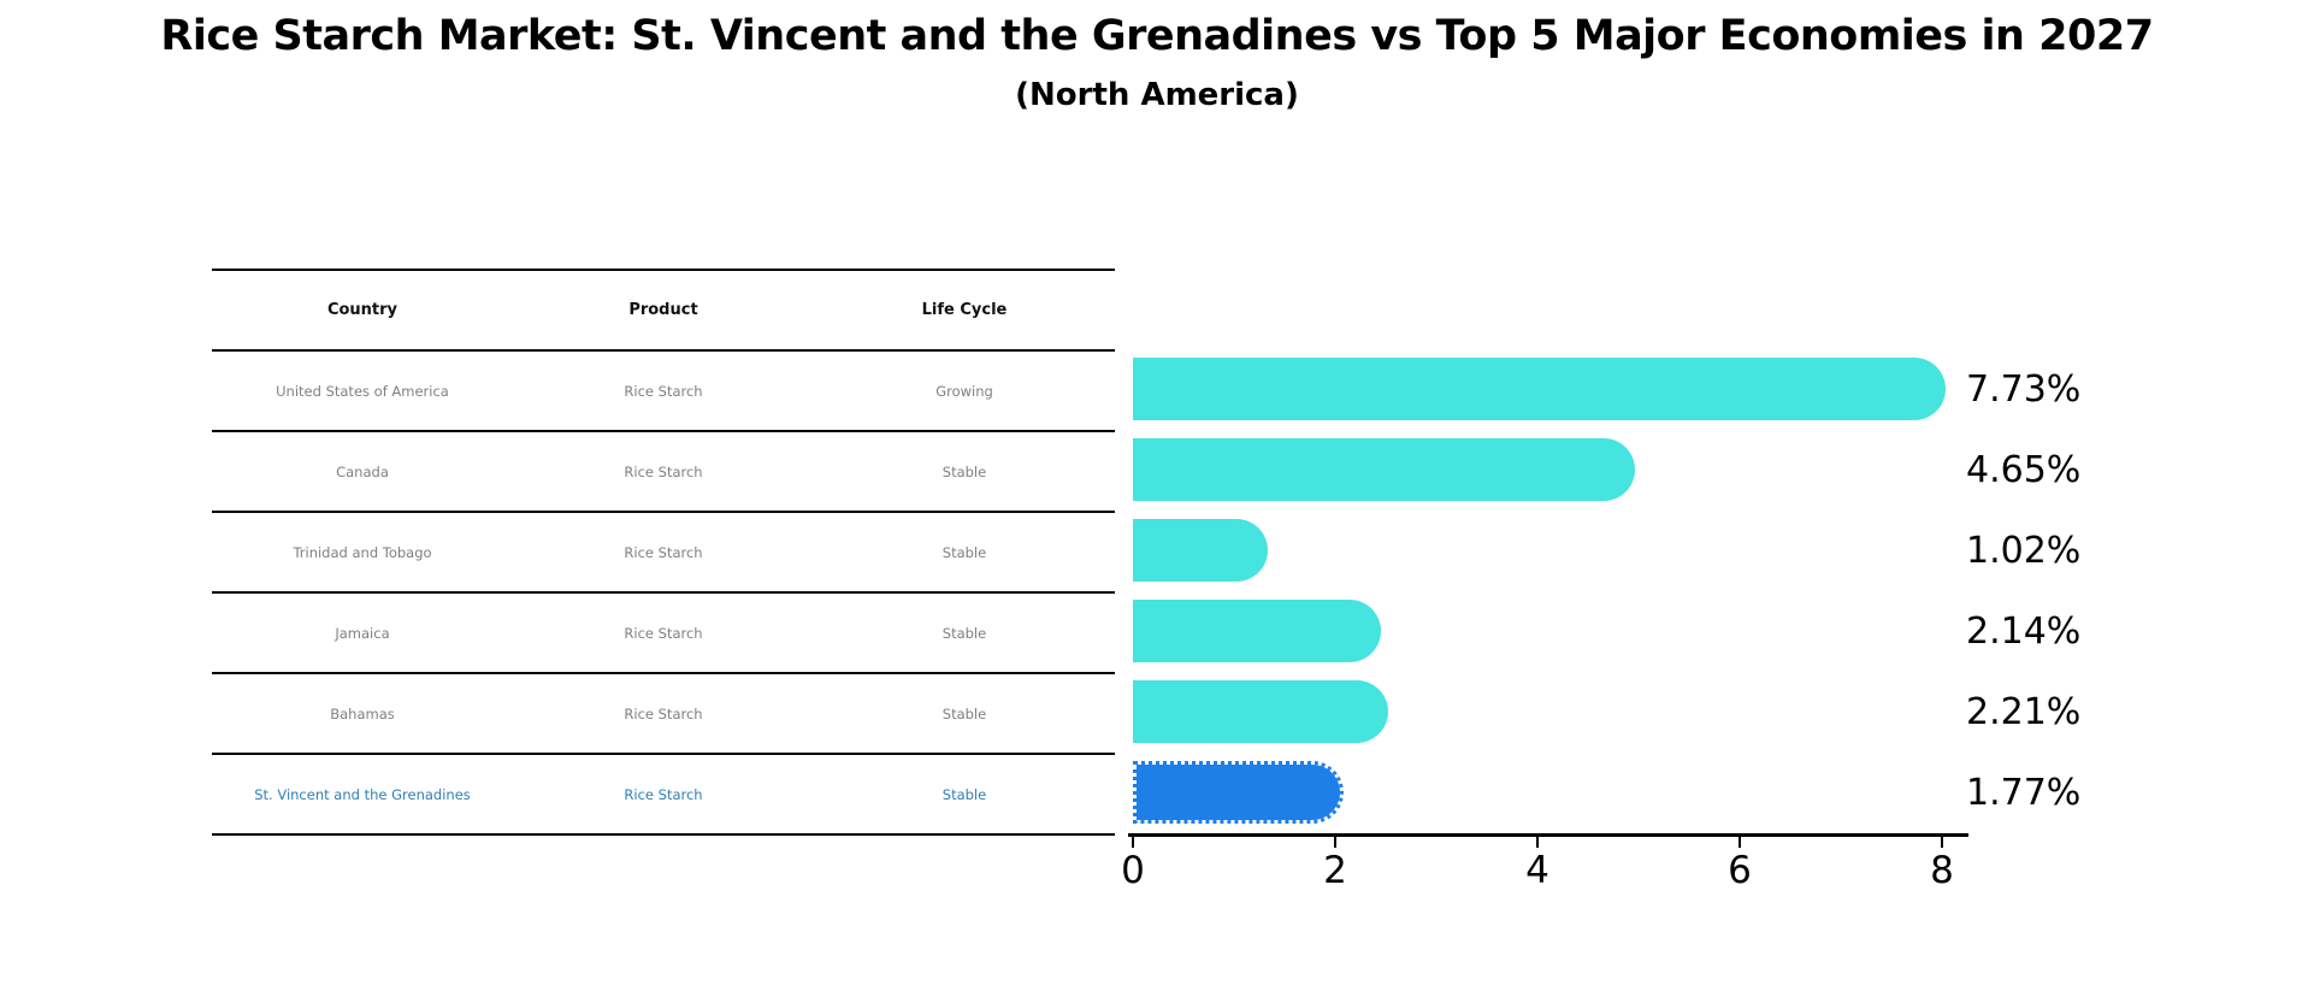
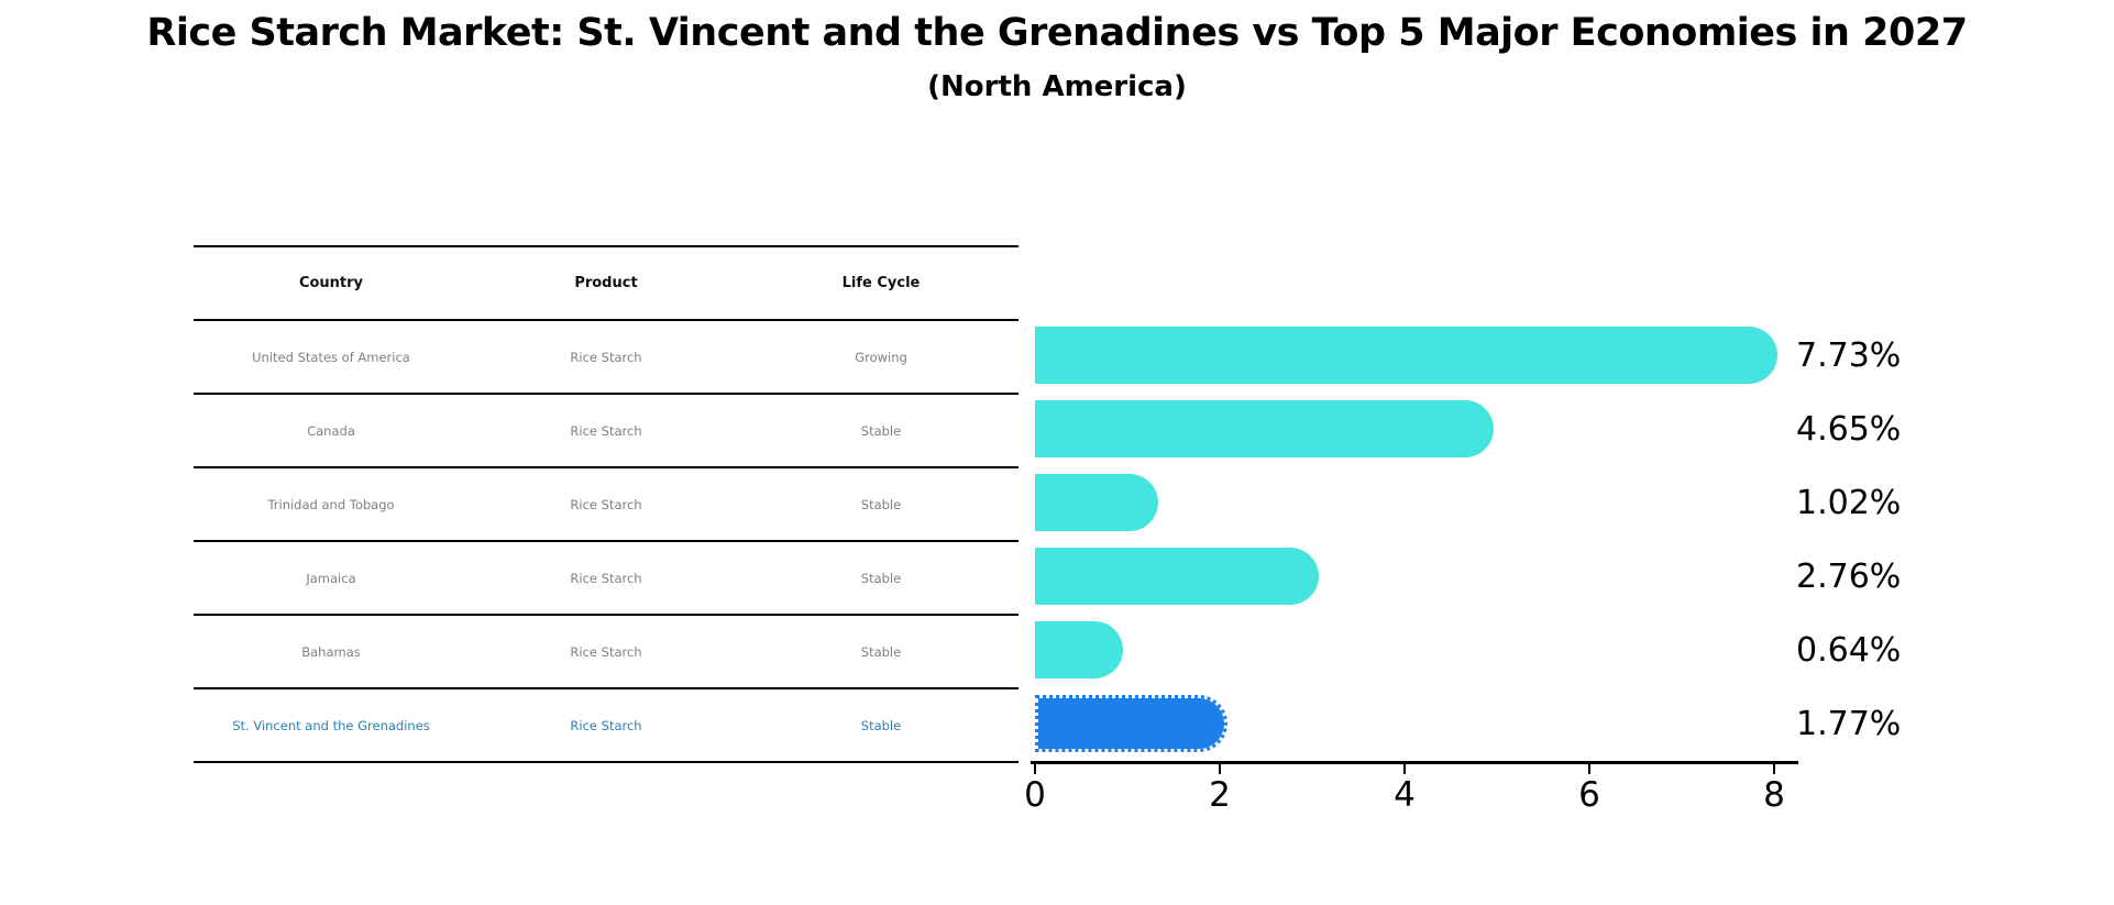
Jamaica: 2.14% -> 2.76%
Bahamas: 2.21% -> 0.64%
